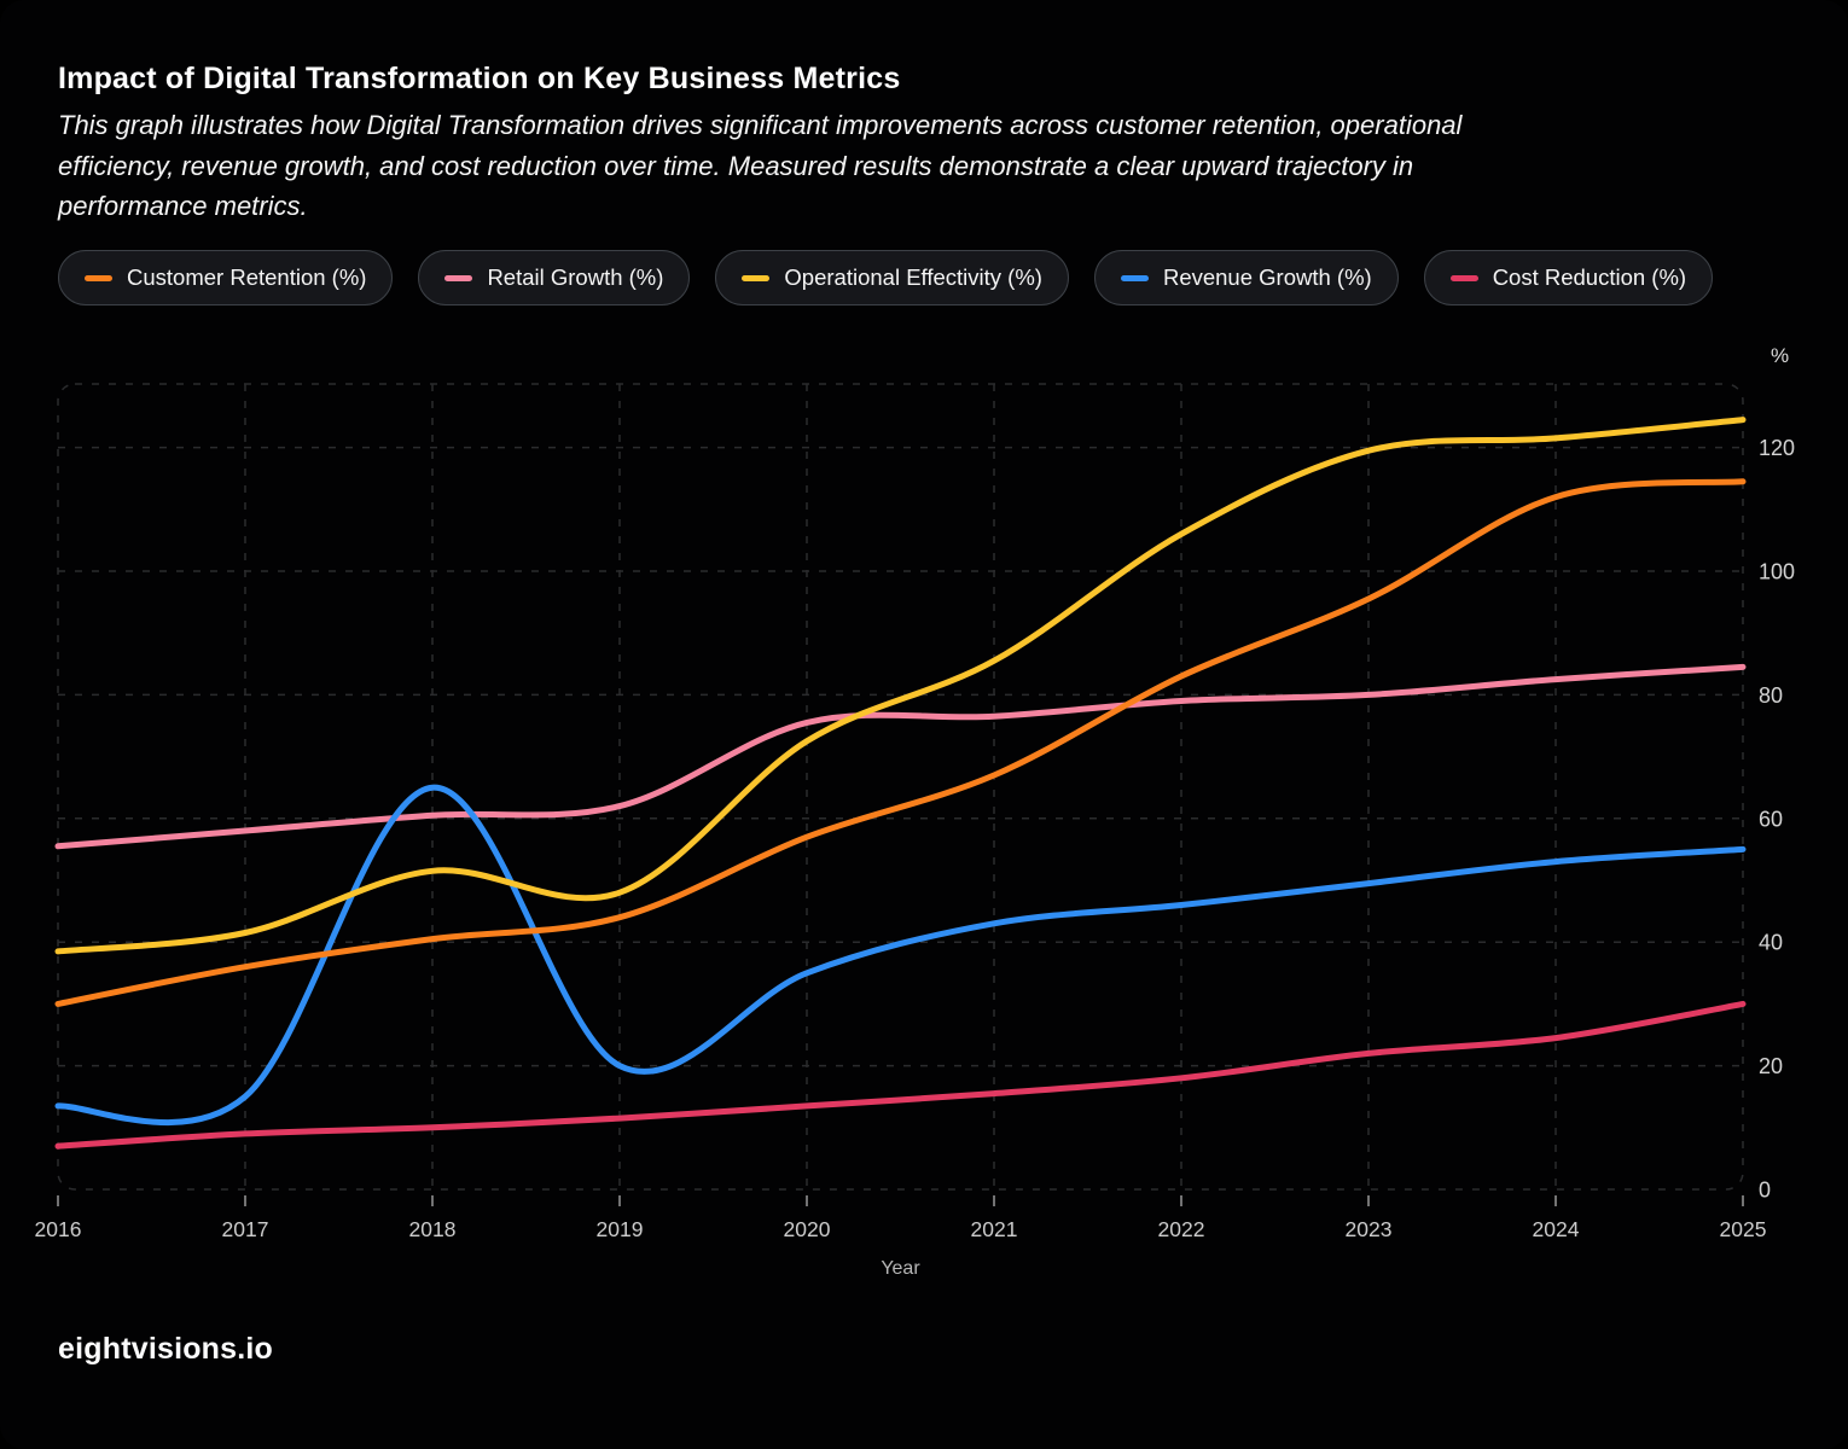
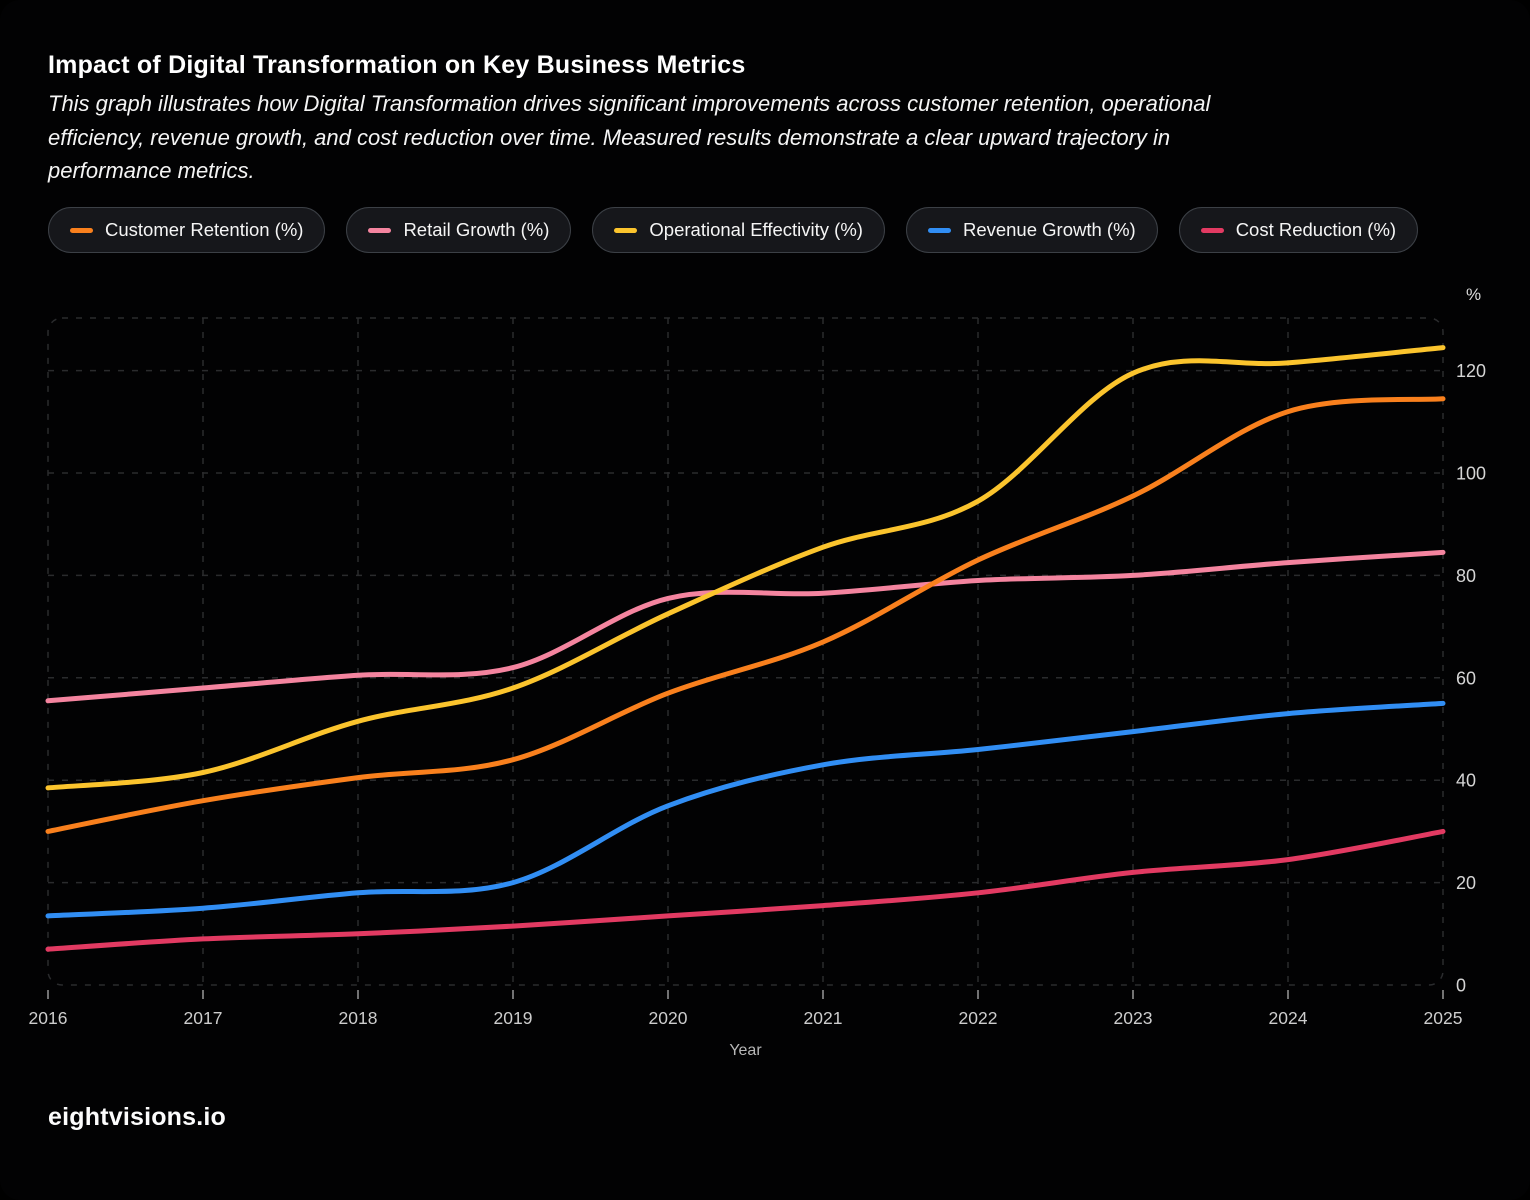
Revenue Growth (%)/2018: 65 -> 18
Operational Effectivity (%)/2019: 48 -> 58
Operational Effectivity (%)/2022: 106 -> 94
